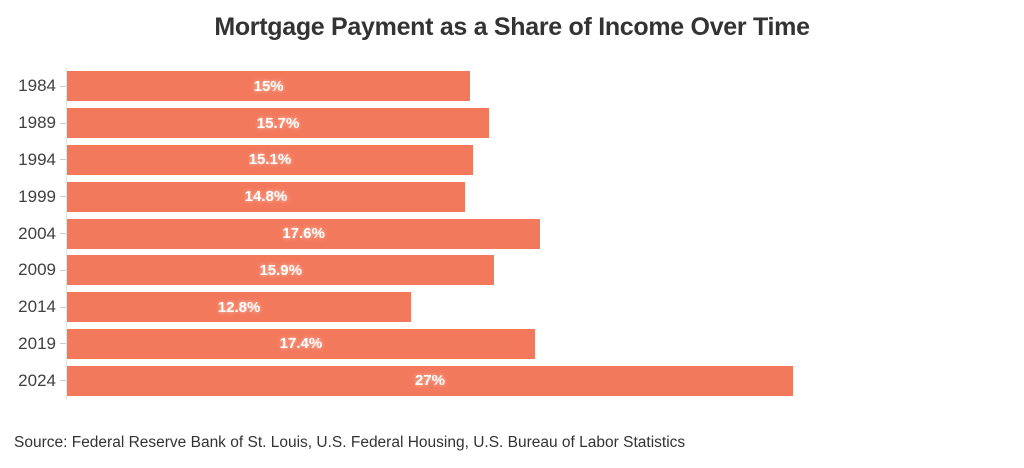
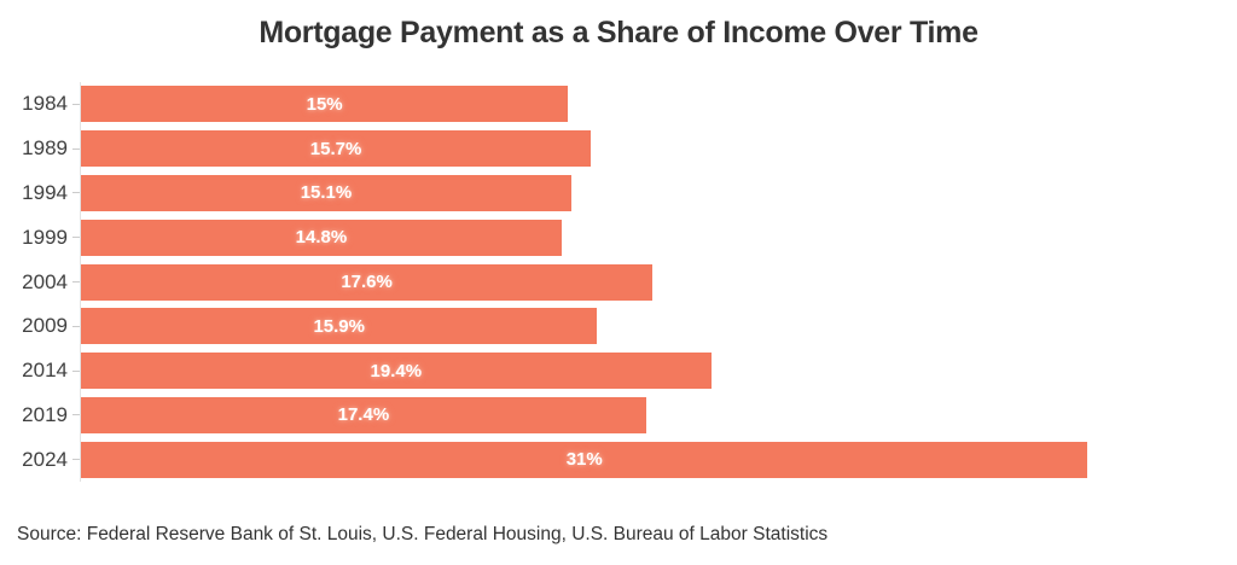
2014: 12.8% -> 19.4%
2024: 27% -> 31%
